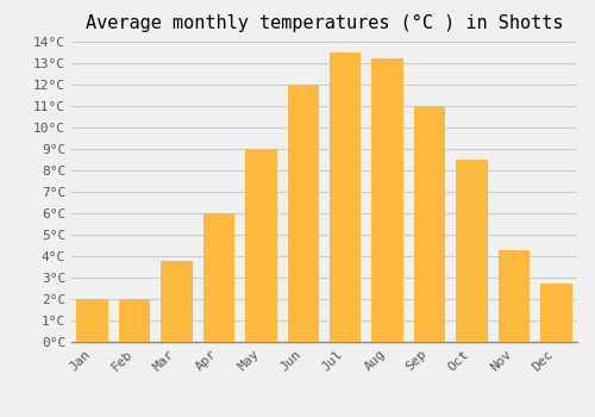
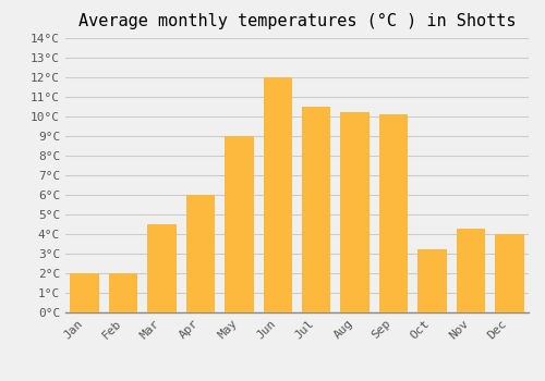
Mar: 3.8°C -> 4.5°C
Jul: 13.5°C -> 10.5°C
Aug: 13.2°C -> 10.2°C
Sep: 11.0°C -> 10.1°C
Oct: 8.5°C -> 3.2°C
Dec: 2.7°C -> 4.0°C
